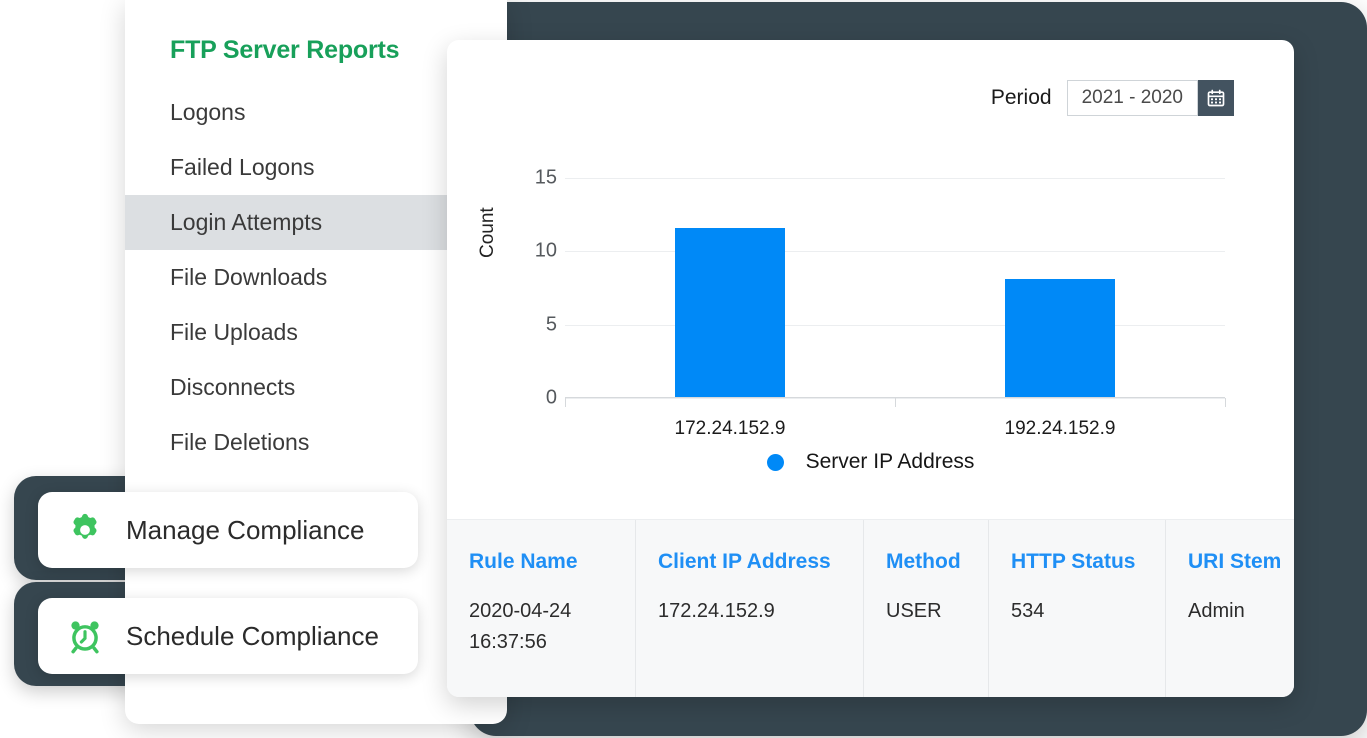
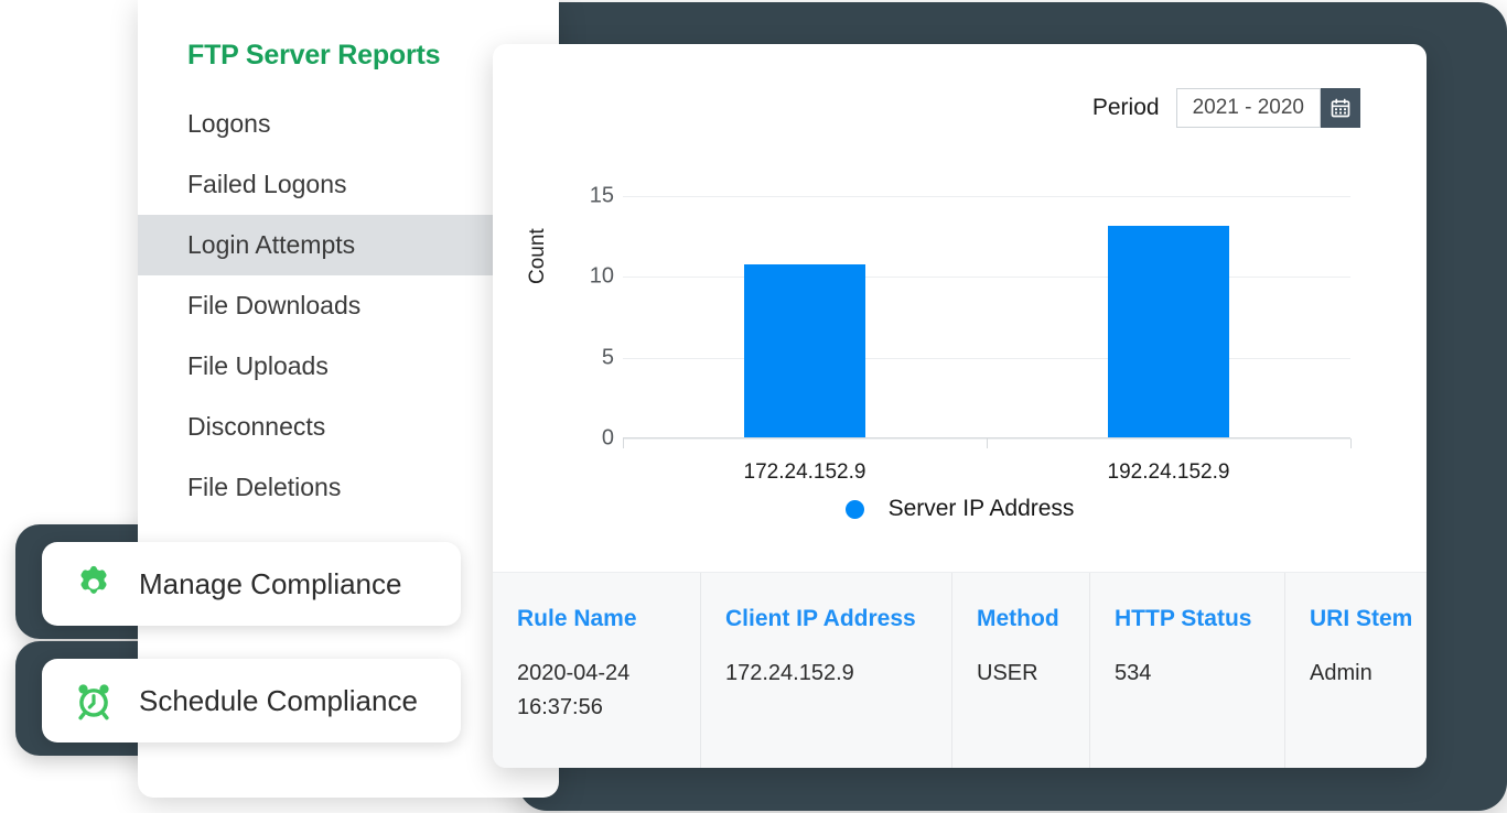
172.24.152.9: 11.5 -> 10.7
192.24.152.9: 8.0 -> 13.1
